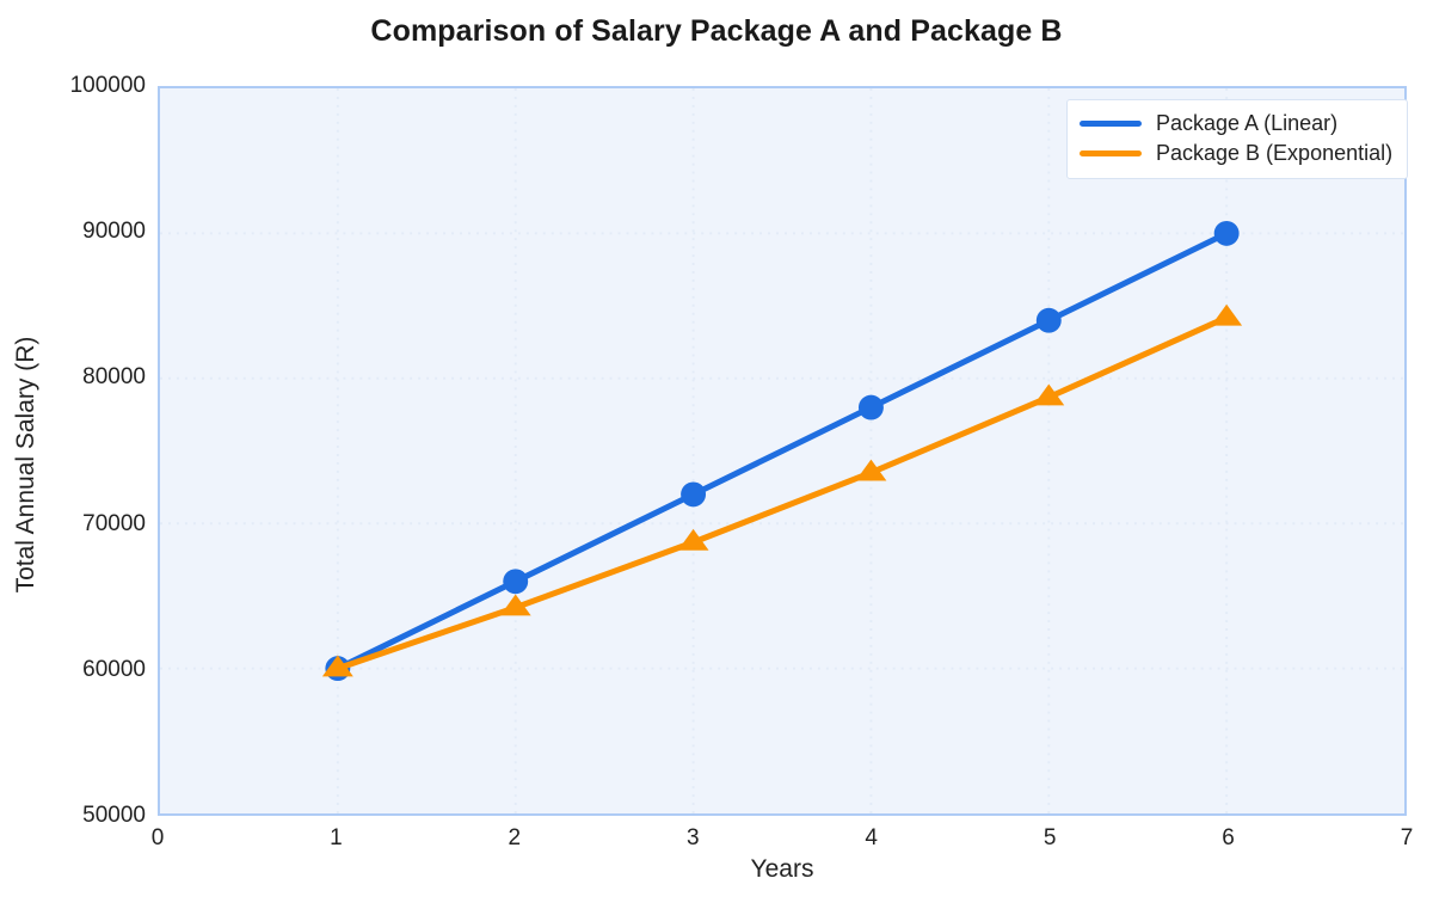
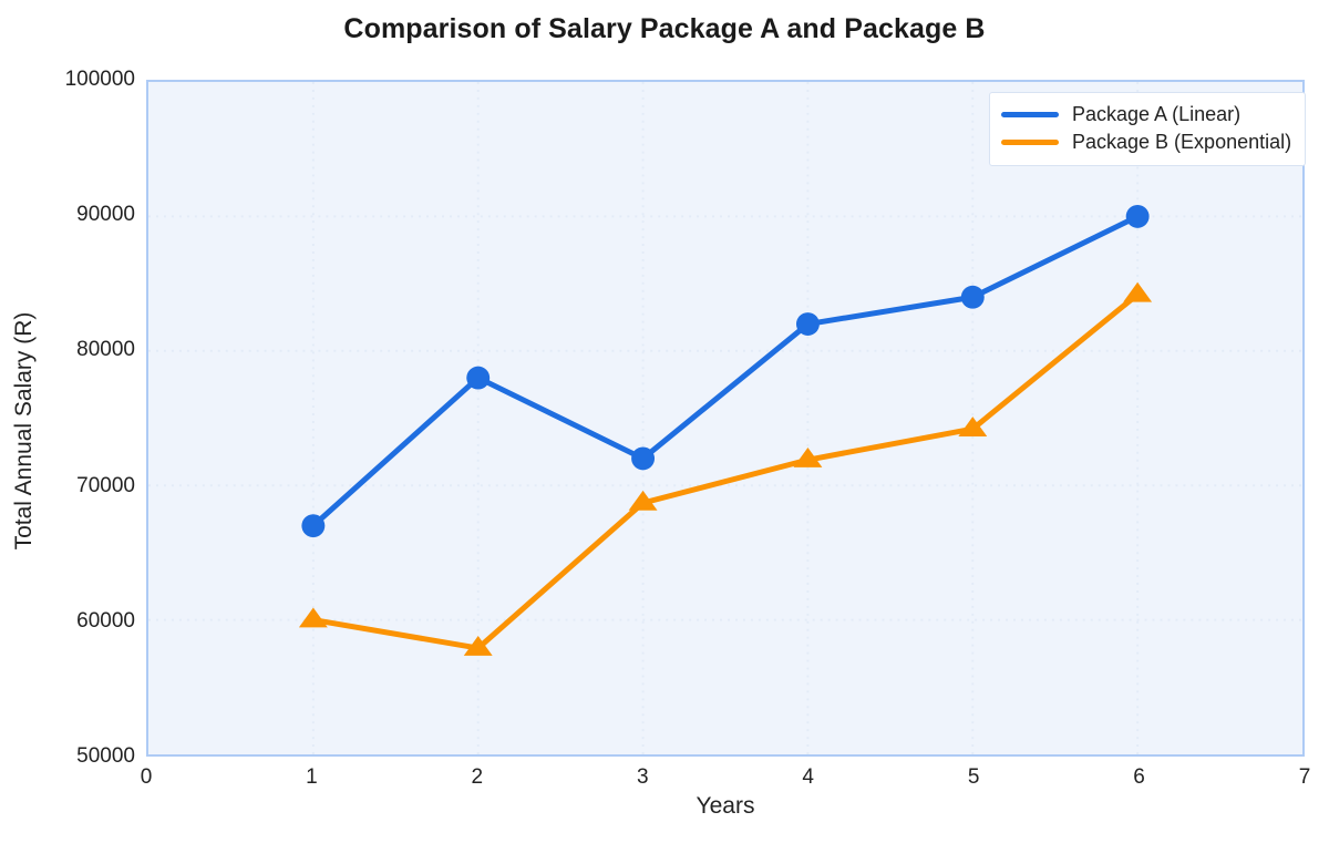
Package A (Linear)/1: 60000 -> 67000
Package A (Linear)/2: 66000 -> 78000
Package B (Exponential)/2: 64200 -> 57900
Package A (Linear)/4: 78000 -> 82000
Package B (Exponential)/4: 73500 -> 71900
Package B (Exponential)/5: 78700 -> 74200
